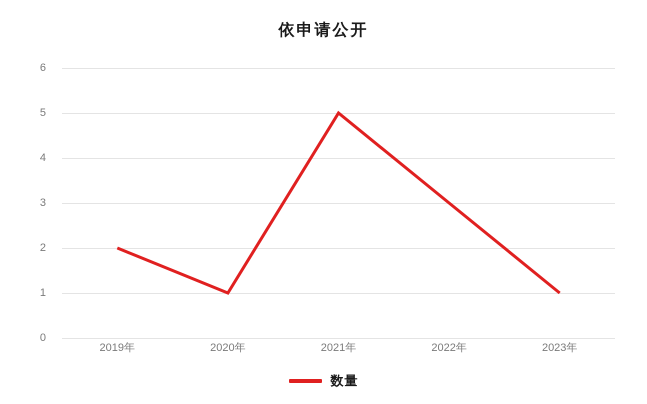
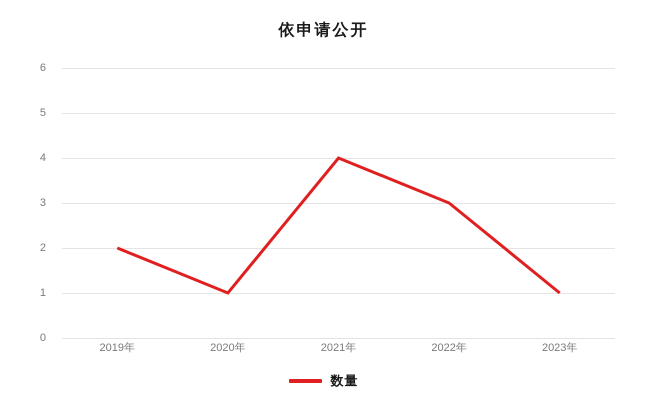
2021年: 5 -> 4
